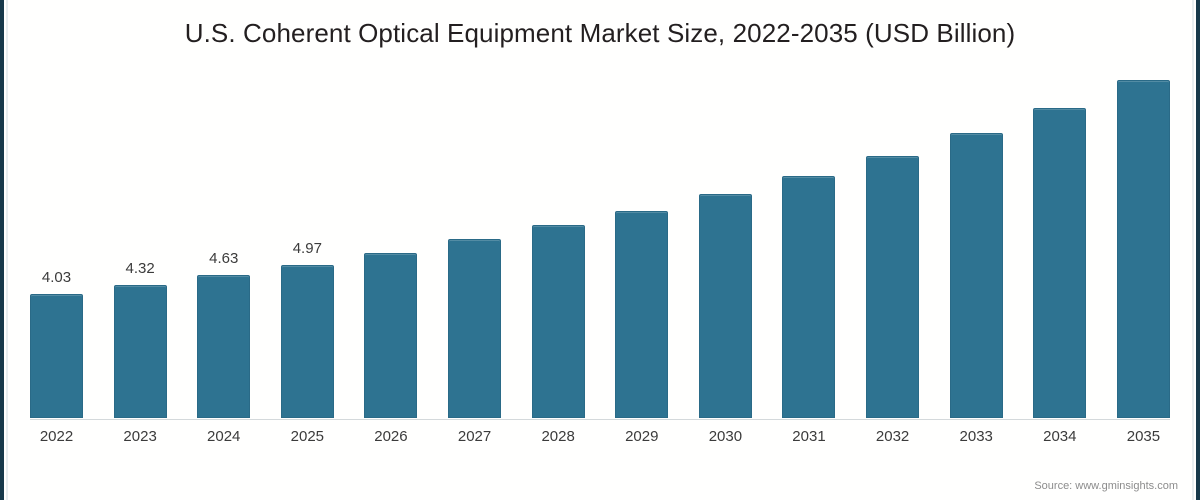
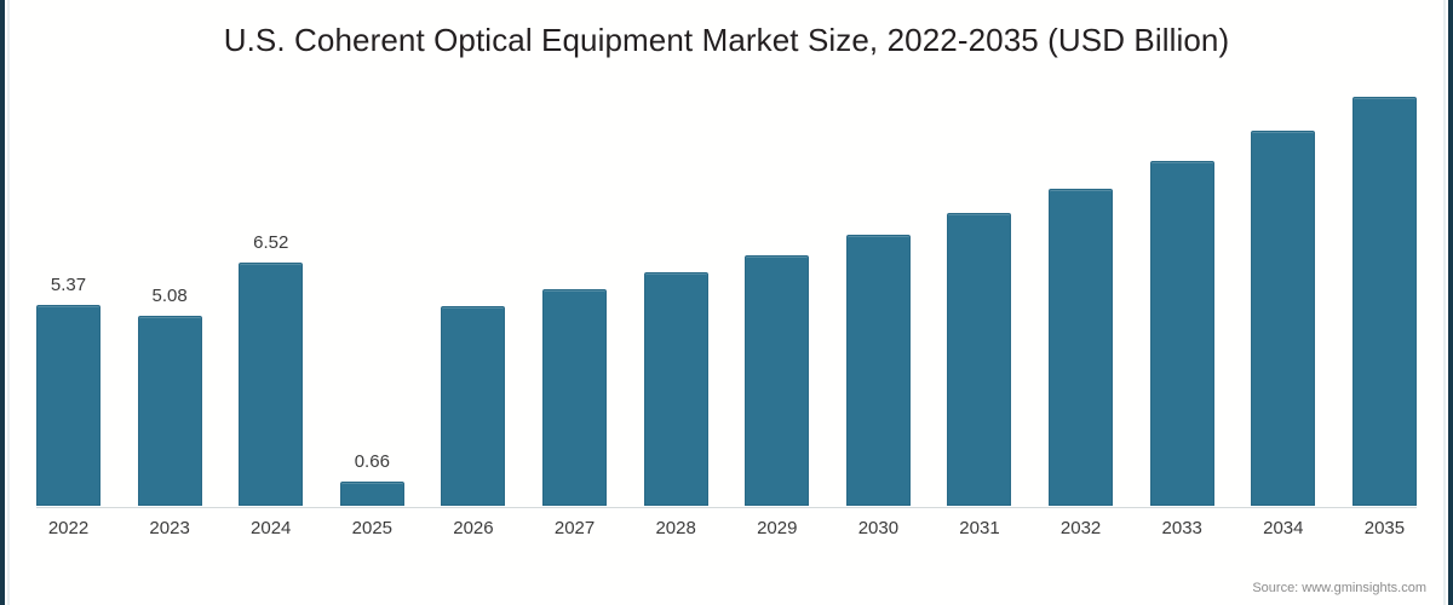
2022: 4.03 -> 5.37
2023: 4.32 -> 5.08
2024: 4.63 -> 6.52
2025: 4.97 -> 0.66
